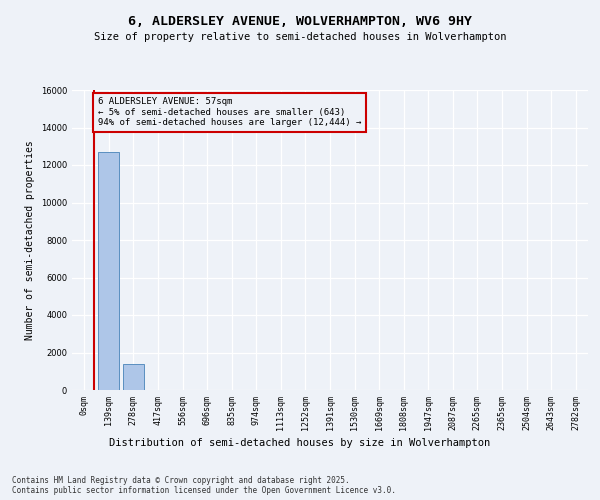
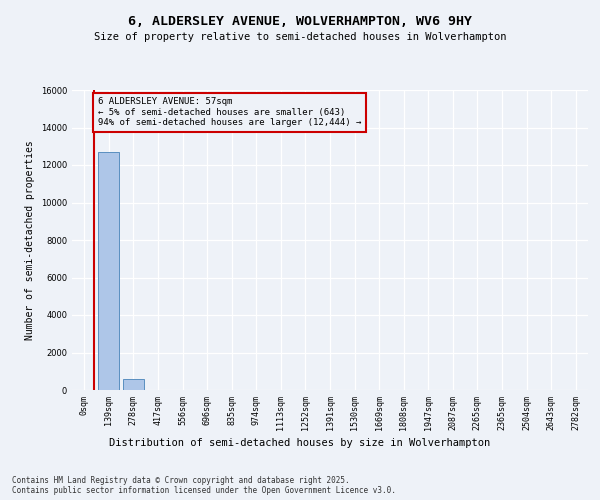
278sqm: 1400 -> 600
